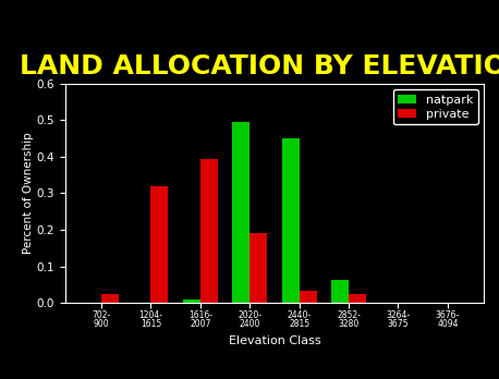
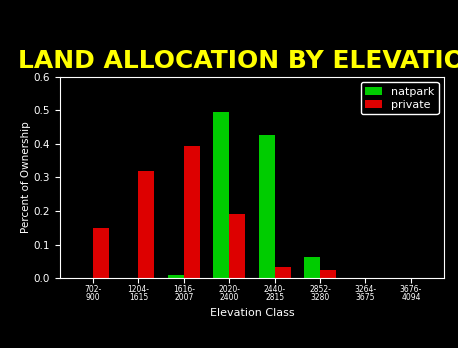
private/702- 900: 0.025 -> 0.150
natpark/2440- 2815: 0.450 -> 0.425
